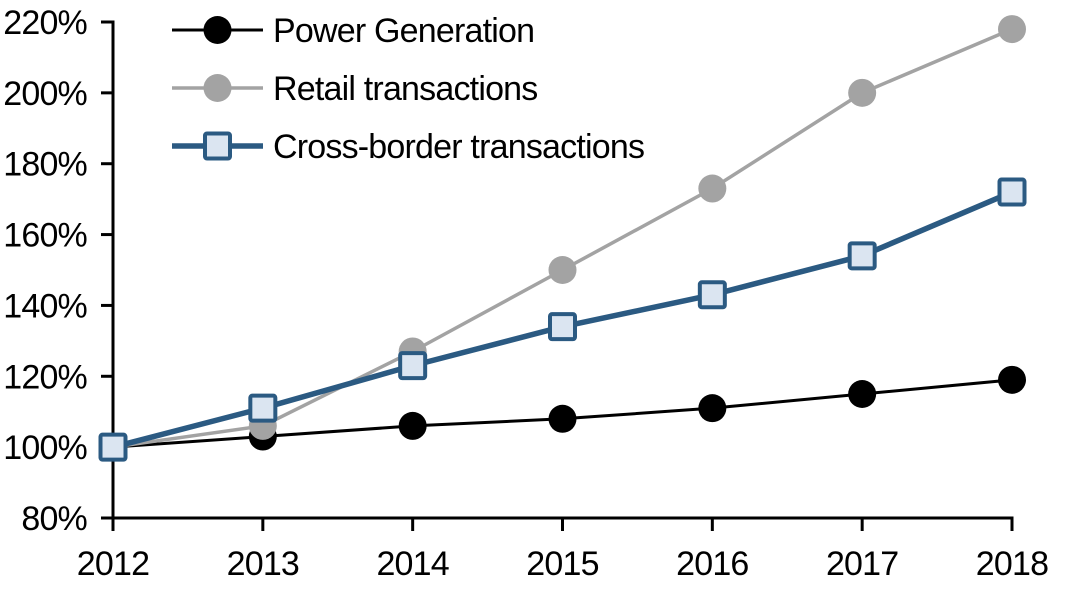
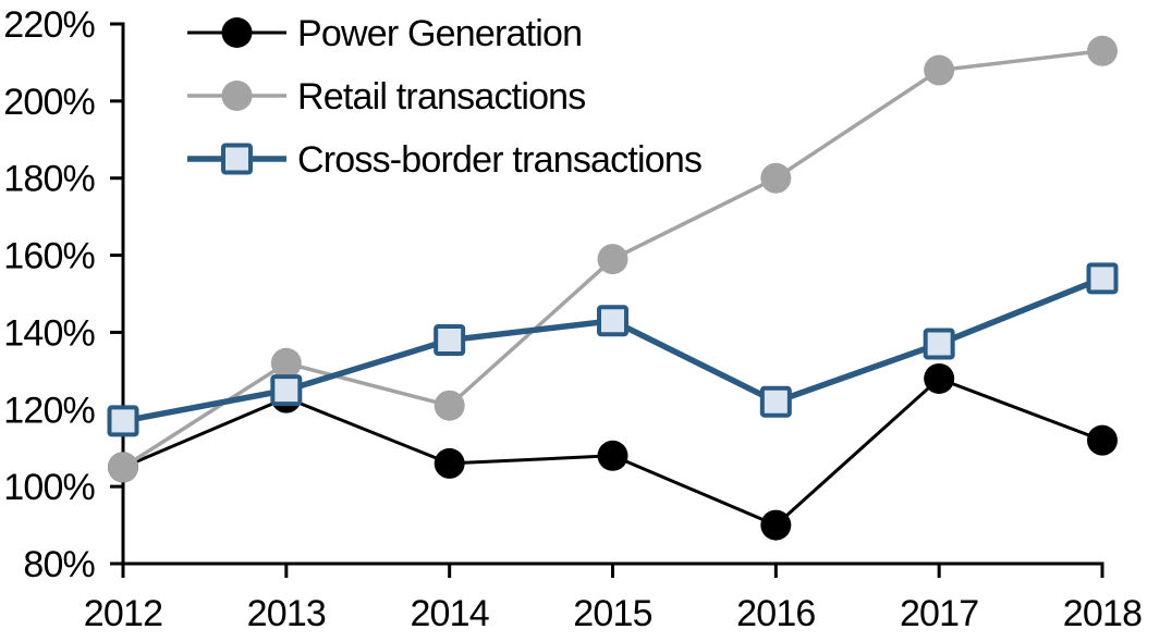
Power Generation/2012: 100% -> 105%
Retail transactions/2012: 100% -> 105%
Cross-border transactions/2012: 100% -> 117%
Power Generation/2013: 103% -> 123%
Retail transactions/2013: 106% -> 132%
Cross-border transactions/2013: 111% -> 125%
Retail transactions/2014: 127% -> 121%
Cross-border transactions/2014: 123% -> 138%
Retail transactions/2015: 150% -> 159%
Cross-border transactions/2015: 134% -> 143%
Power Generation/2016: 111% -> 90%
Retail transactions/2016: 173% -> 180%
Cross-border transactions/2016: 143% -> 122%
Power Generation/2017: 115% -> 128%
Retail transactions/2017: 200% -> 208%
Cross-border transactions/2017: 154% -> 137%
Power Generation/2018: 119% -> 112%
Retail transactions/2018: 218% -> 213%
Cross-border transactions/2018: 172% -> 154%
